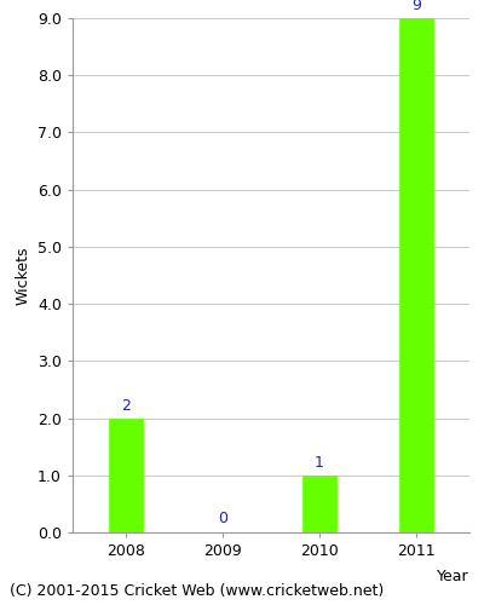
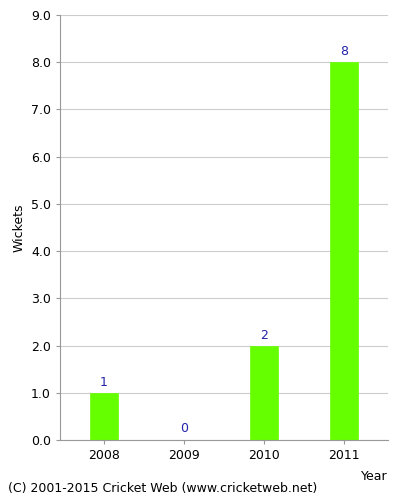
2008: 2 -> 1
2010: 1 -> 2
2011: 9 -> 8
